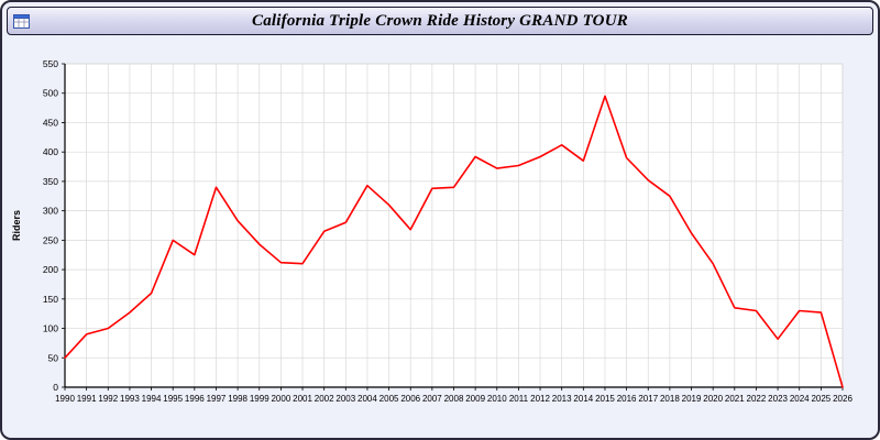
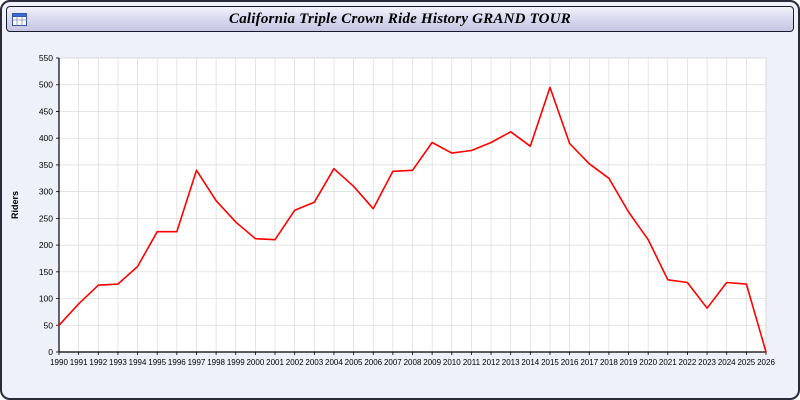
1992: 100 -> 120
1995: 250 -> 220
